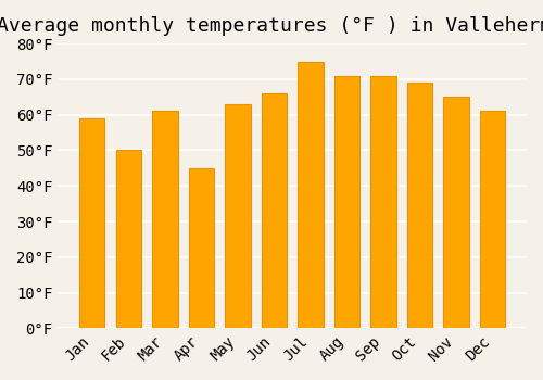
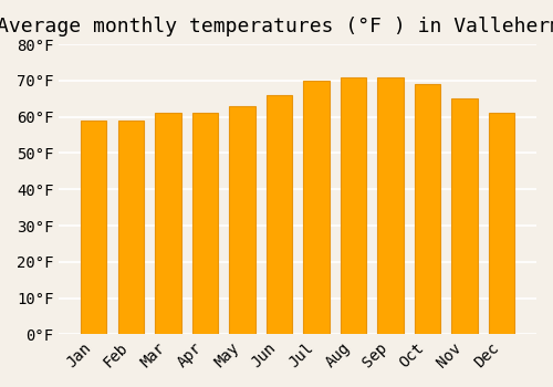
Feb: 50°F -> 59°F
Apr: 45°F -> 61°F
Jul: 75°F -> 70°F
